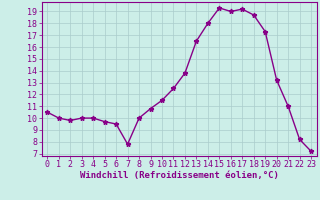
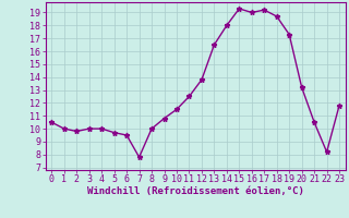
21: 11.0 -> 10.5
23: 7.2 -> 11.8
